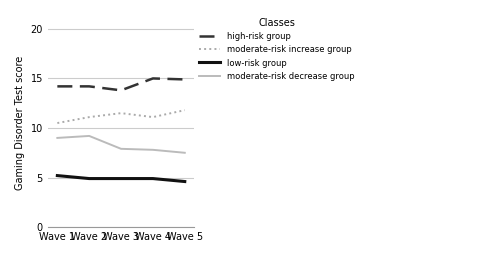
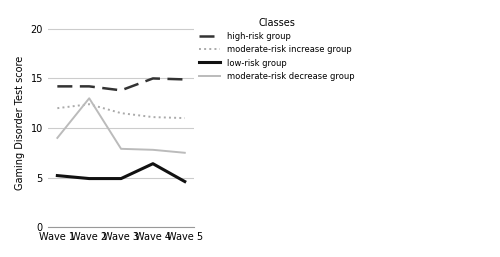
moderate-risk increase group/Wave 1: 10.5 -> 12.0
moderate-risk increase group/Wave 2: 11.1 -> 12.4
moderate-risk decrease group/Wave 2: 9.2 -> 13.0
low-risk group/Wave 4: 4.9 -> 6.4
moderate-risk increase group/Wave 5: 11.8 -> 11.0
